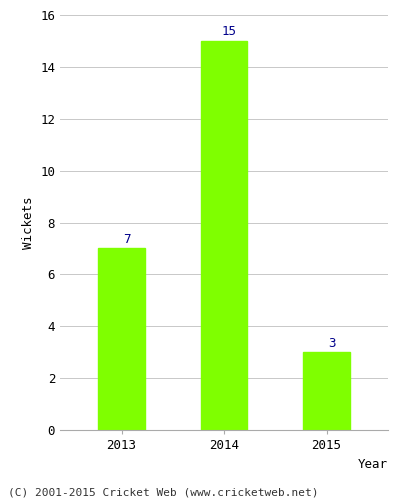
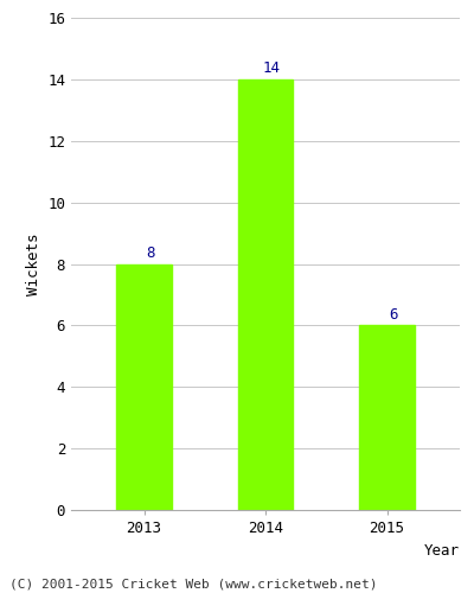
2013: 7 -> 8
2014: 15 -> 14
2015: 3 -> 6
